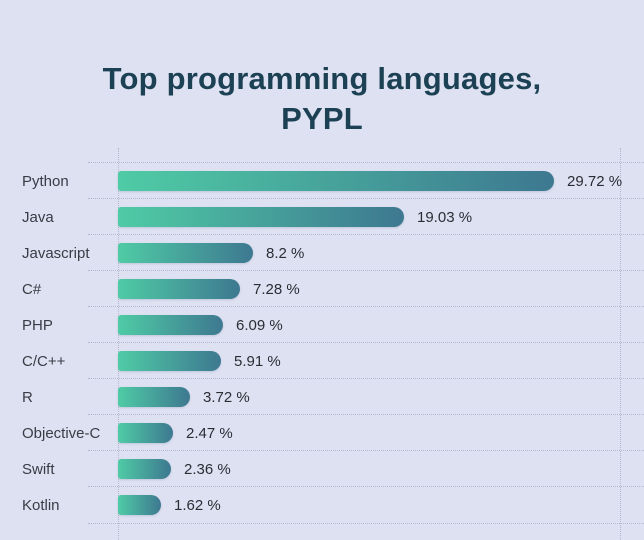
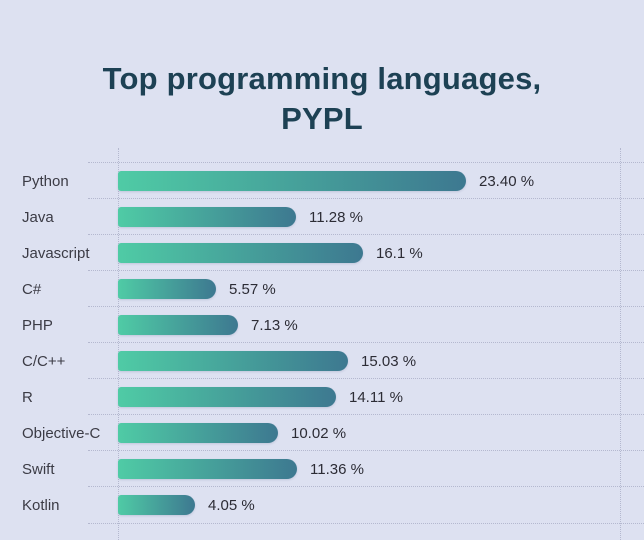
Python: 29.72 -> 23.40
Java: 19.03 -> 11.28
Javascript: 8.2 -> 16.1
C#: 7.28 -> 5.57
PHP: 6.09 -> 7.13
C/C++: 5.91 -> 15.03
R: 3.72 -> 14.11
Objective-C: 2.47 -> 10.02
Swift: 2.36 -> 11.36
Kotlin: 1.62 -> 4.05
